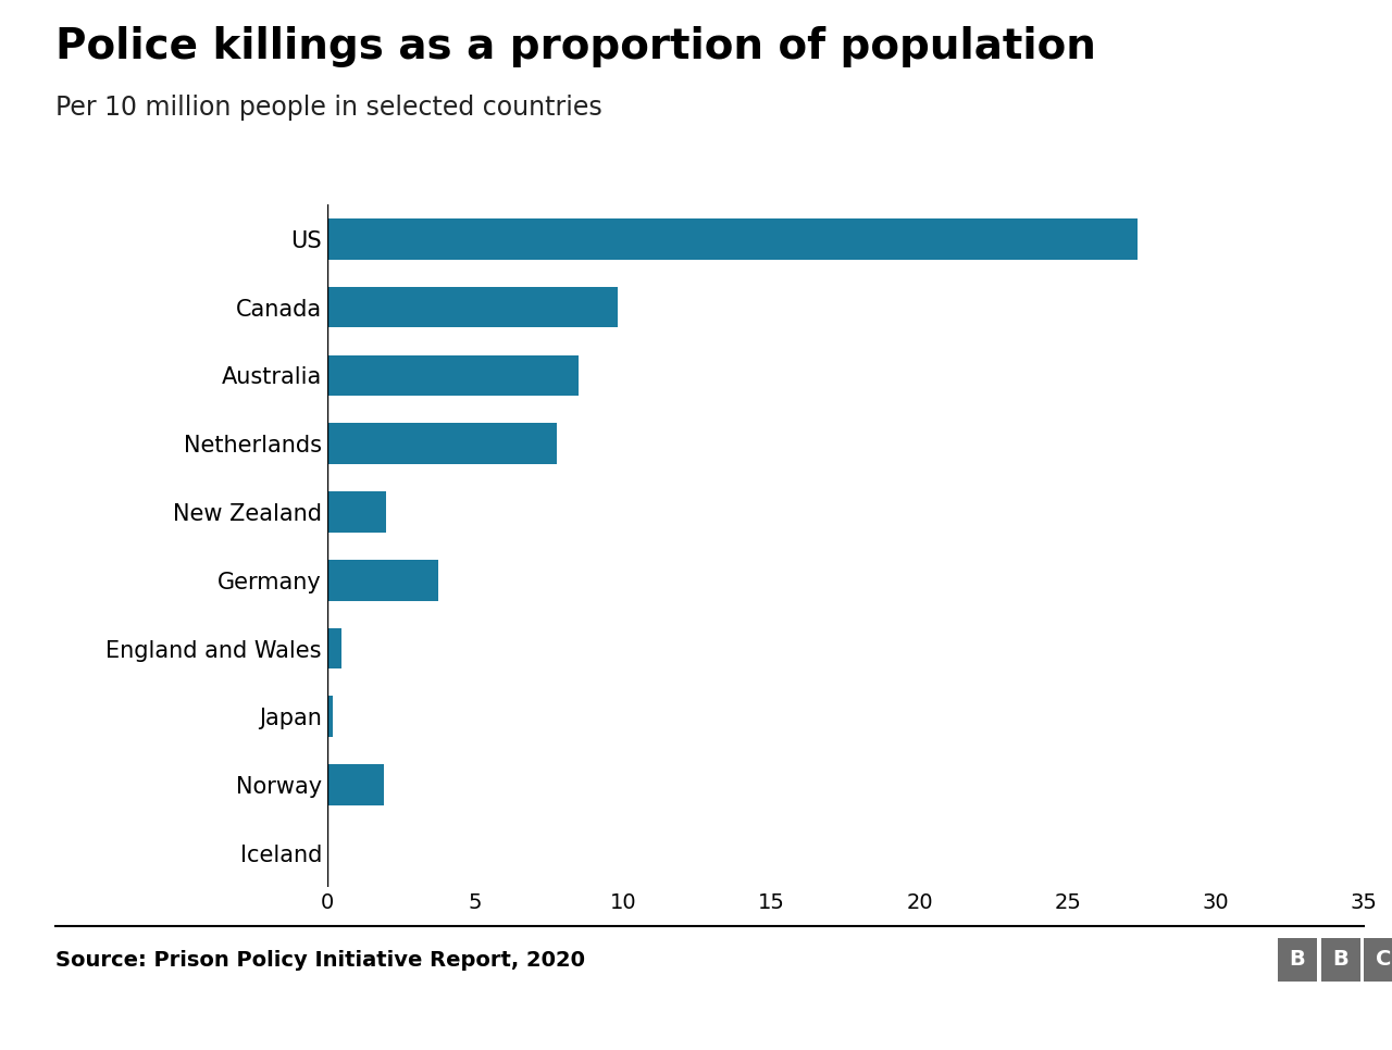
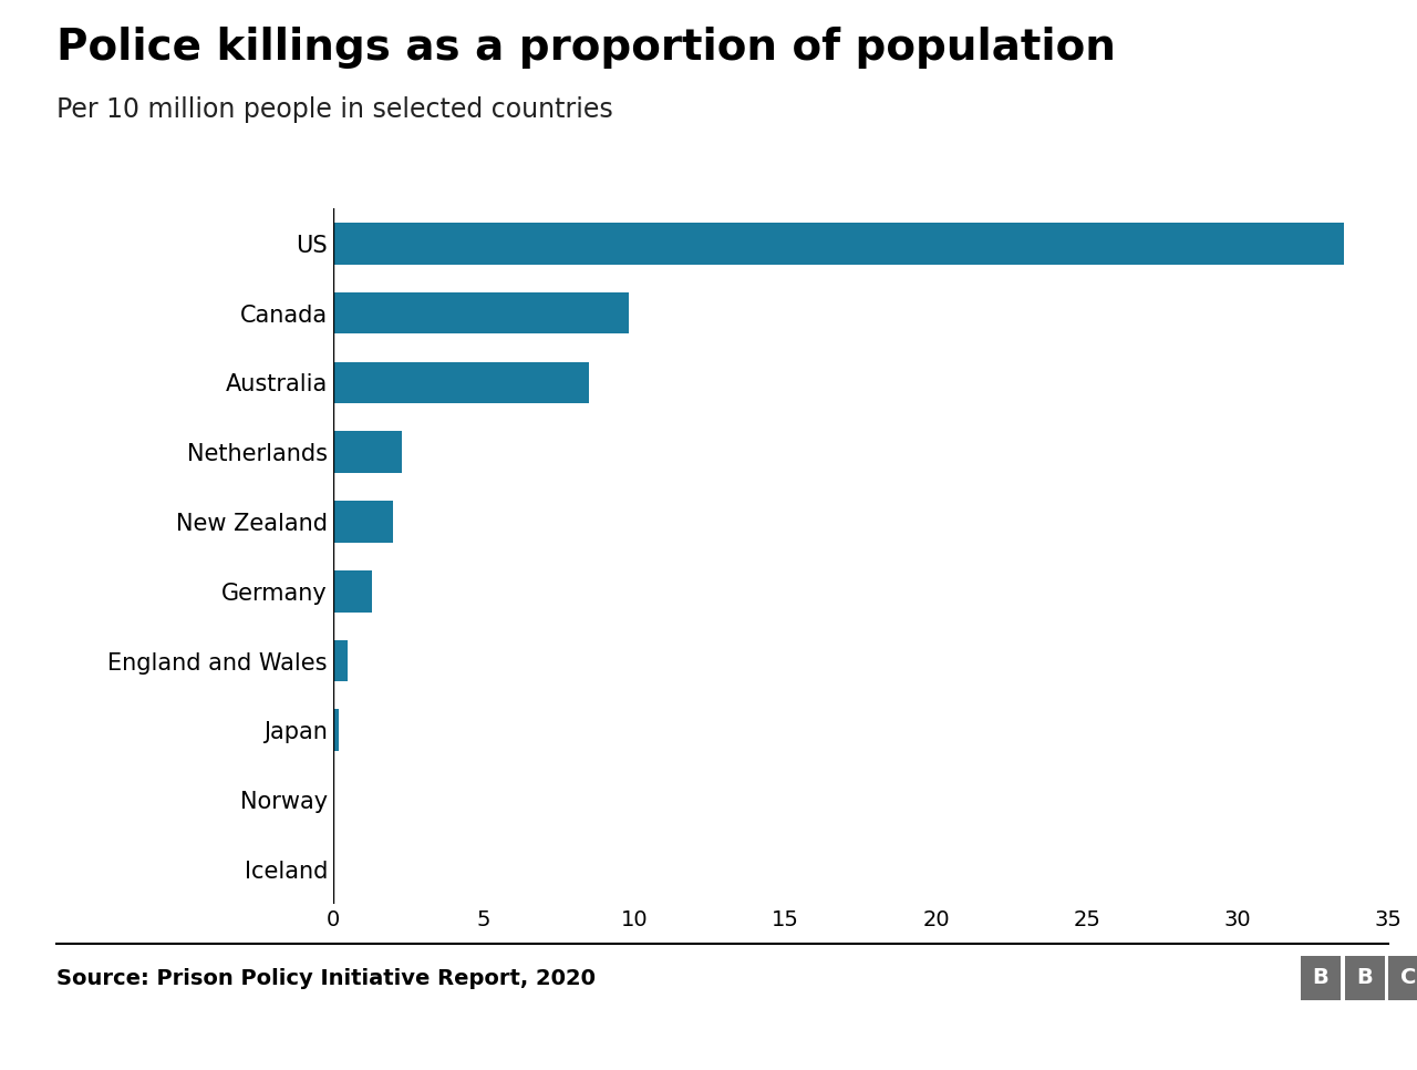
US: 27.35 -> 33.50
Netherlands: 7.75 -> 2.30
Germany: 3.75 -> 1.30
Norway: 1.90 -> 0.05
